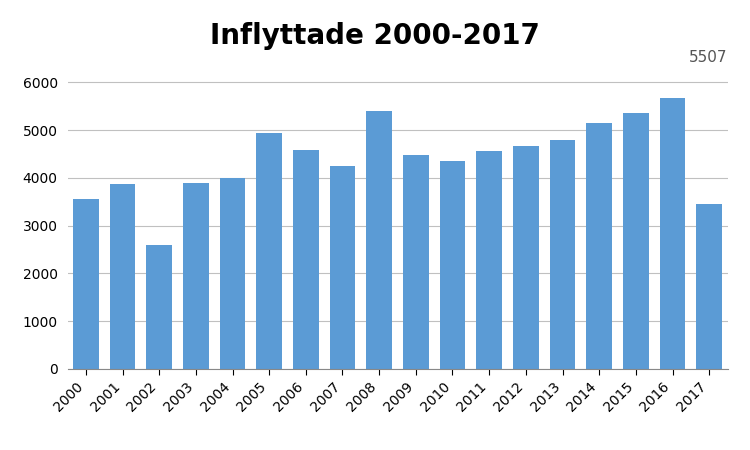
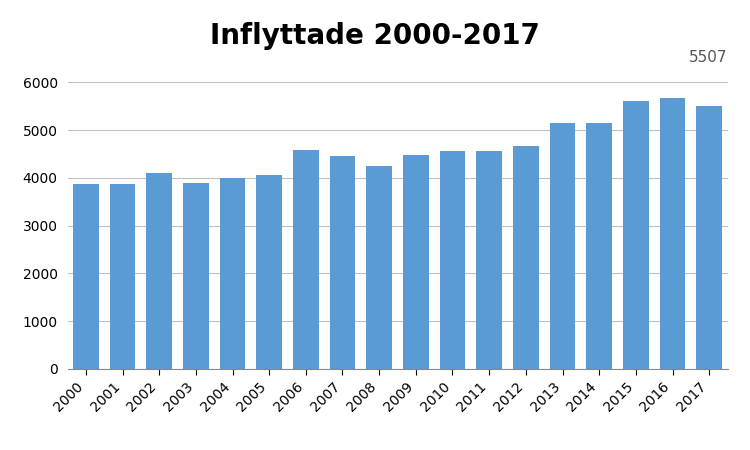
2000: 3550 -> 3880
2002: 2600 -> 4110
2005: 4950 -> 4060
2007: 4250 -> 4450
2008: 5400 -> 4260
2010: 4350 -> 4570
2013: 4800 -> 5150
2015: 5350 -> 5620
2017: 3450 -> 5510
